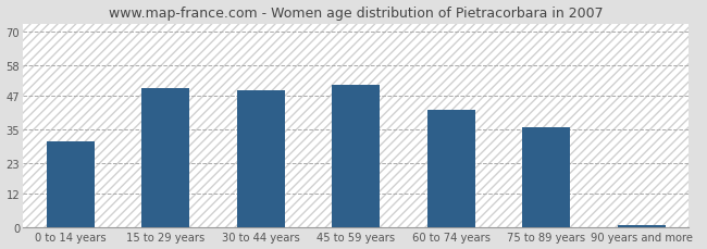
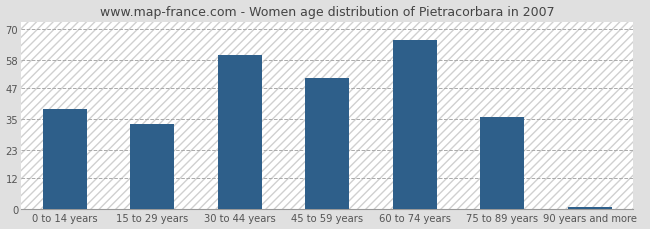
0 to 14 years: 31 -> 39
15 to 29 years: 50 -> 33
30 to 44 years: 49 -> 60
60 to 74 years: 42 -> 66
